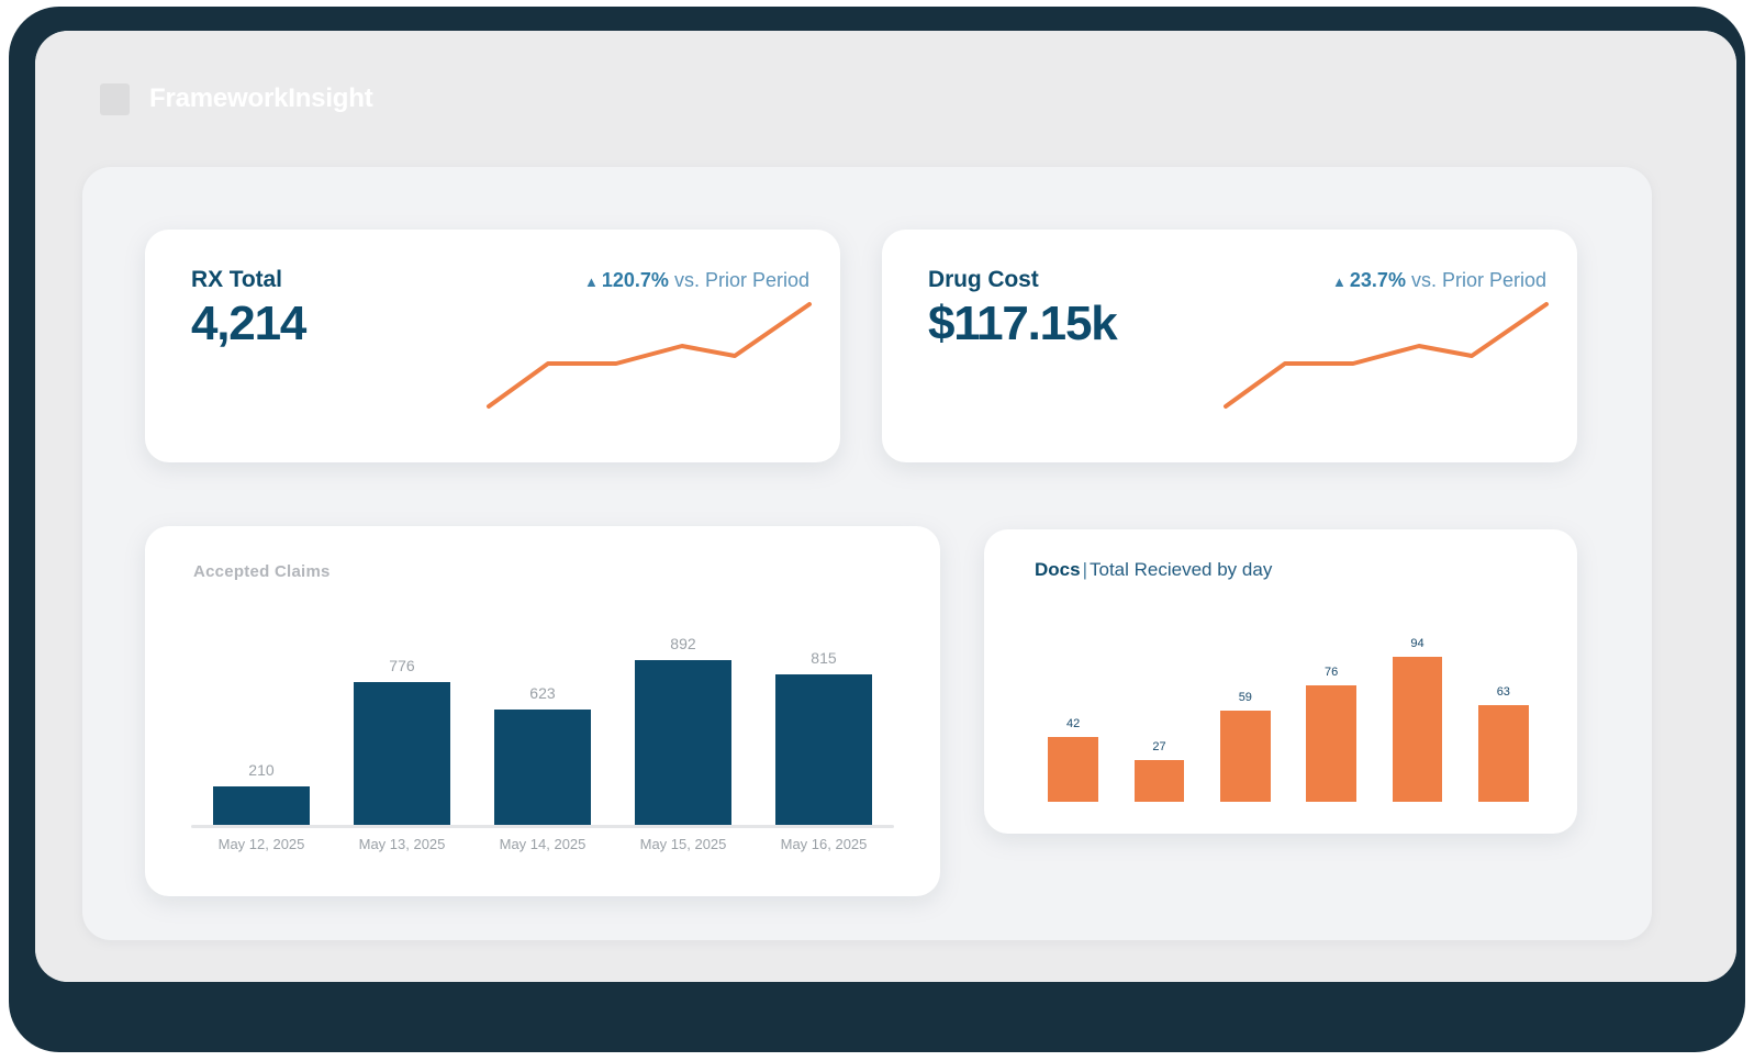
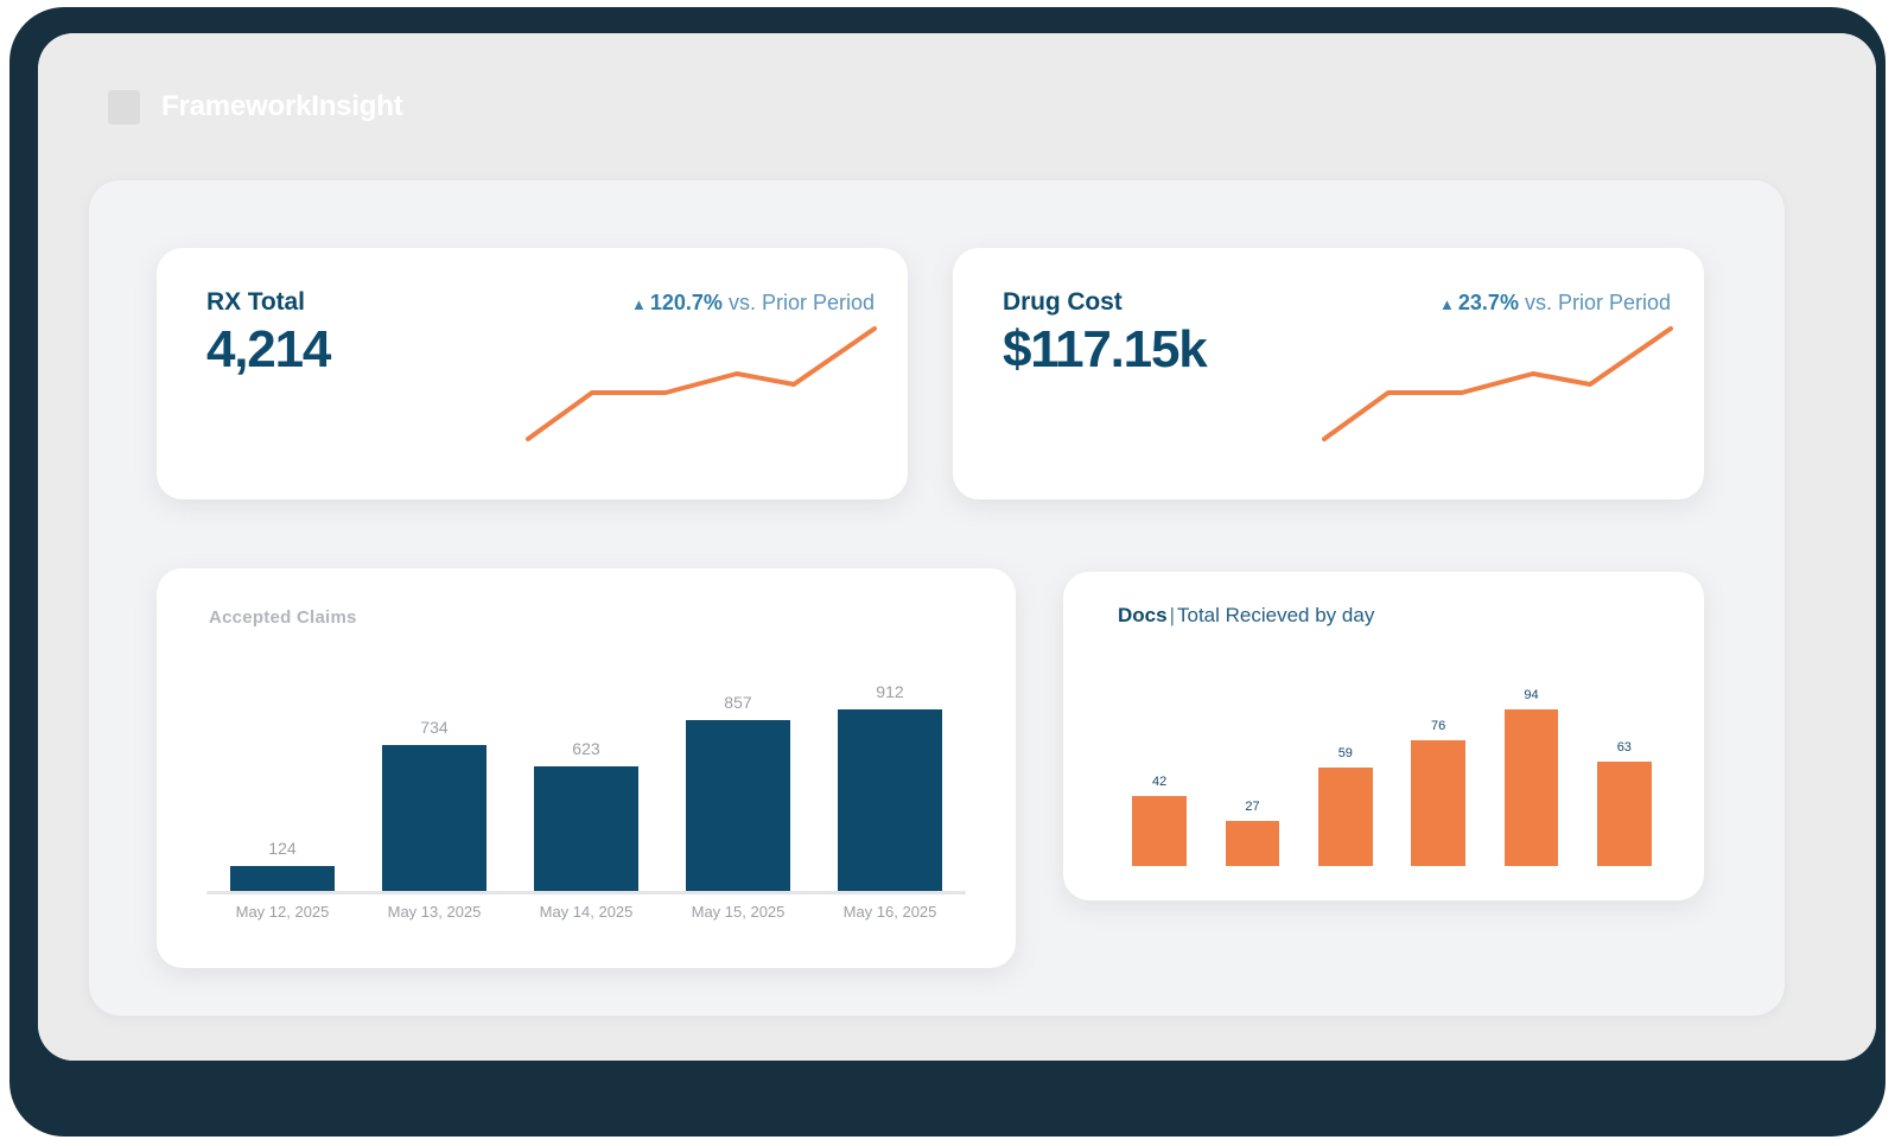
Accepted Claims/May 12, 2025: 210 -> 124
Accepted Claims/May 13, 2025: 776 -> 734
Accepted Claims/May 15, 2025: 892 -> 857
Accepted Claims/May 16, 2025: 815 -> 912
